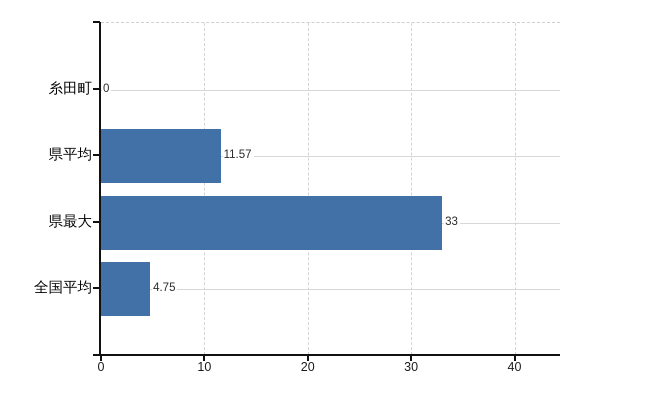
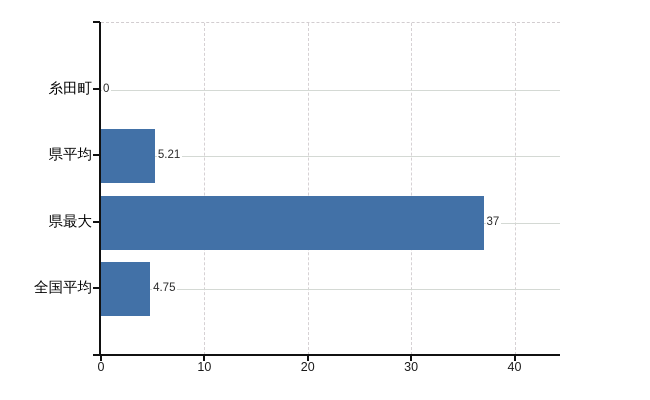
県平均: 11.57 -> 5.21
県最大: 33 -> 37
